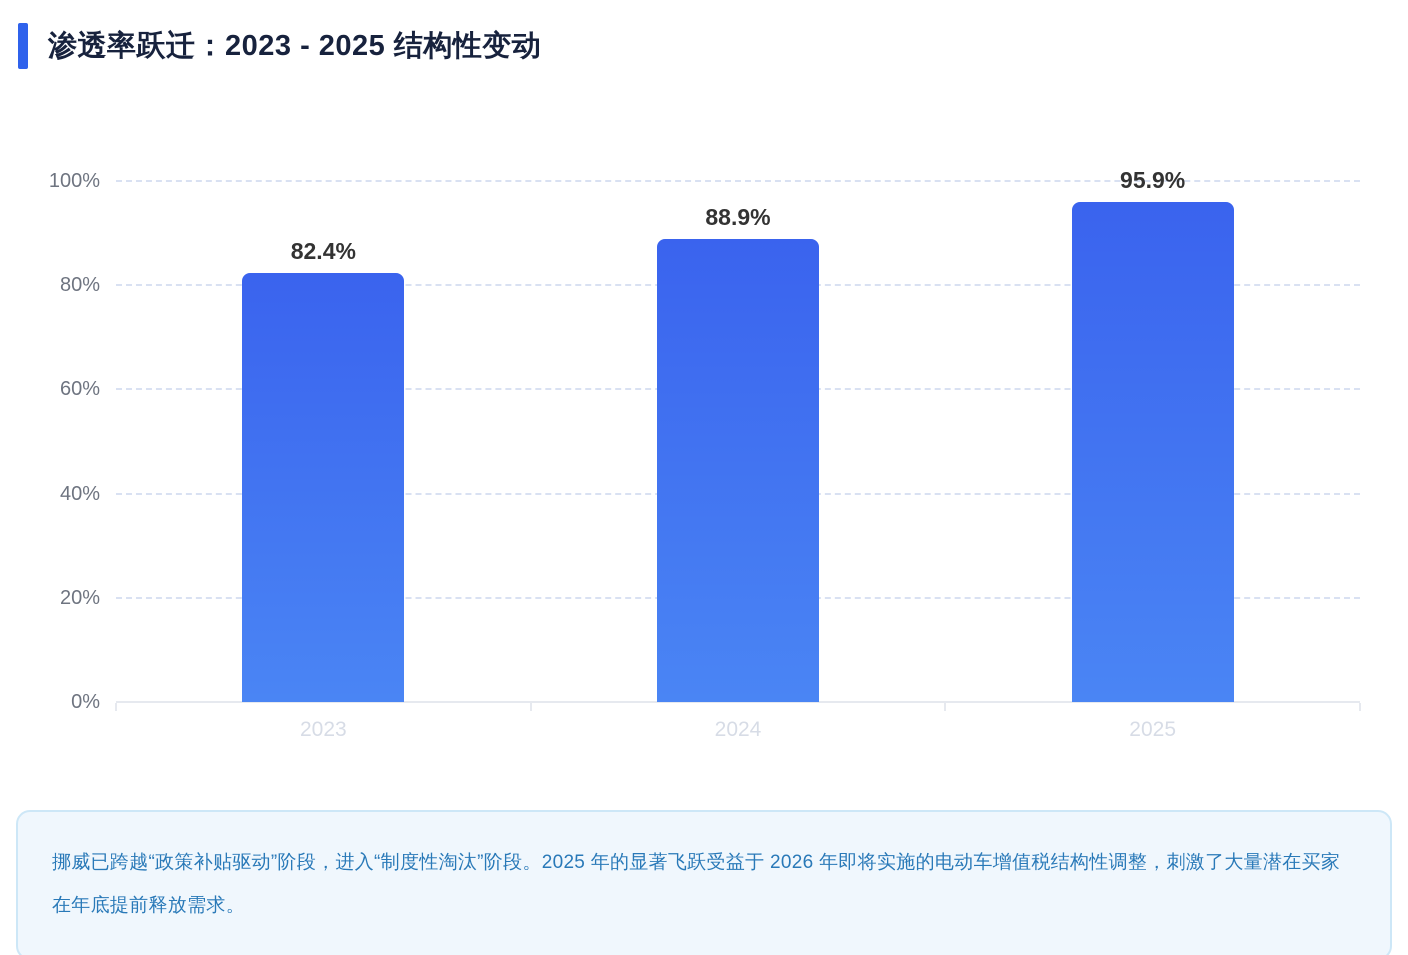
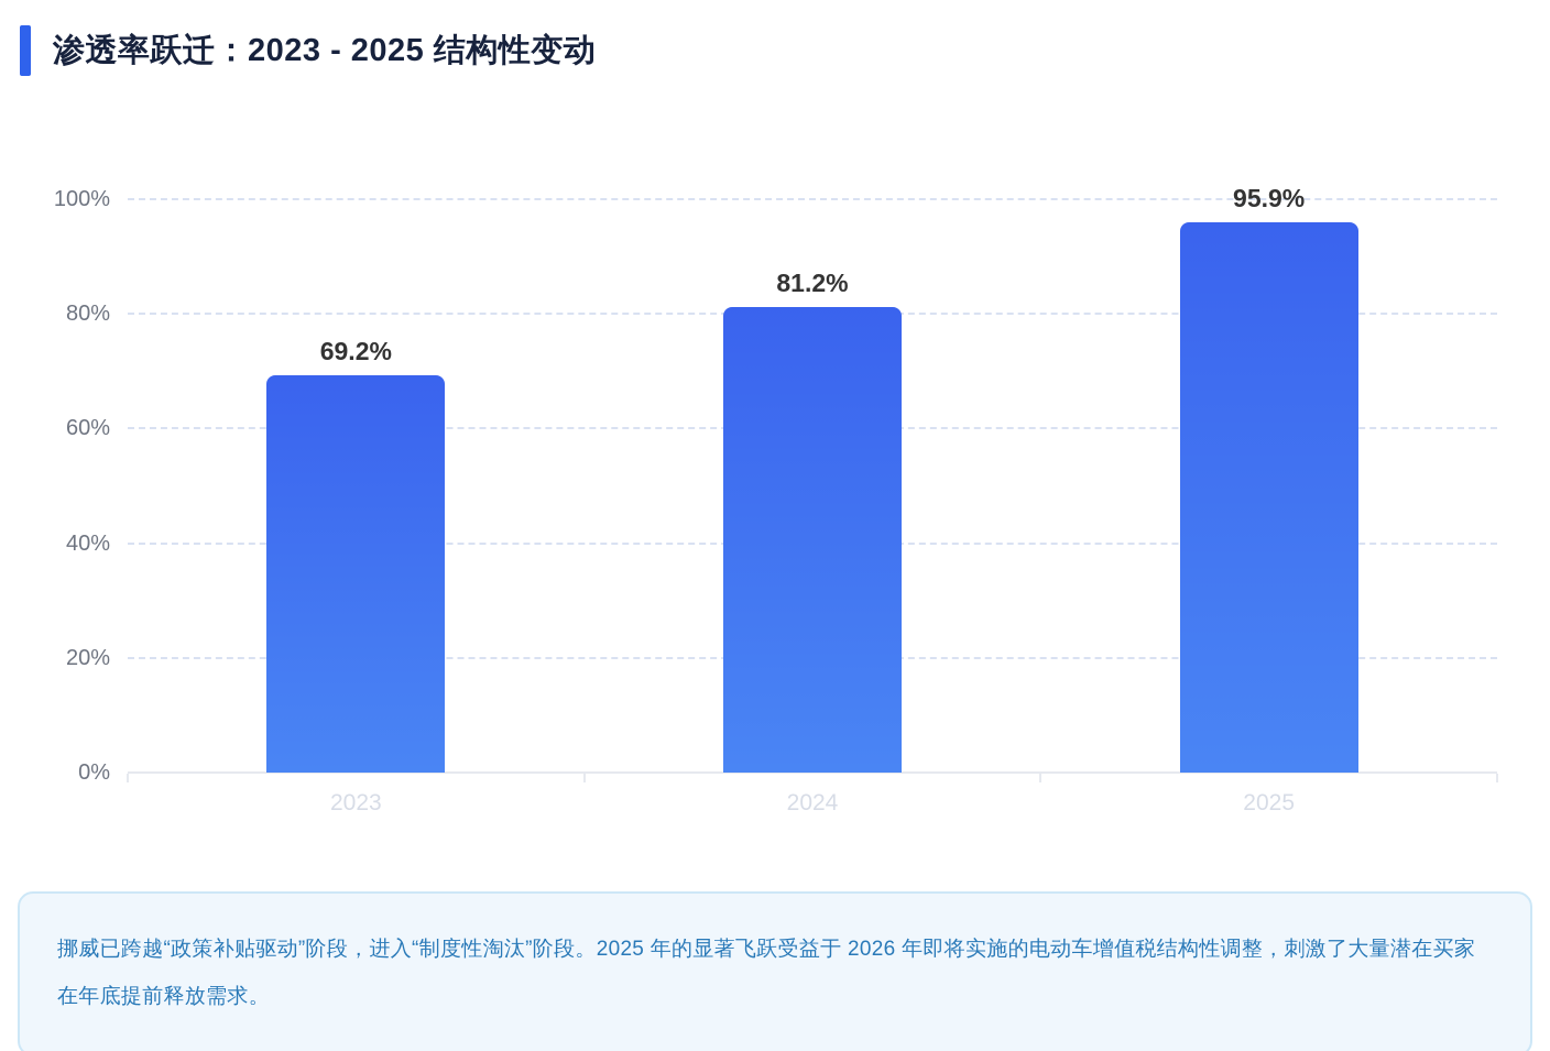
2023: 82.4% -> 69.2%
2024: 88.9% -> 81.2%
